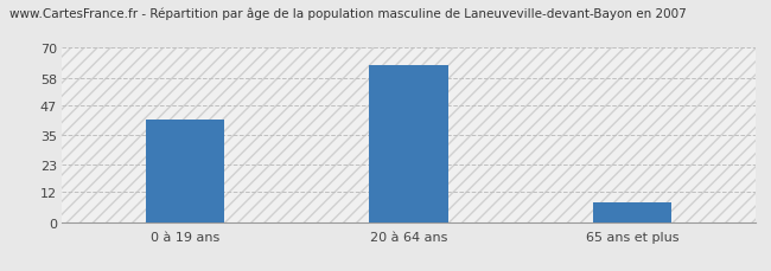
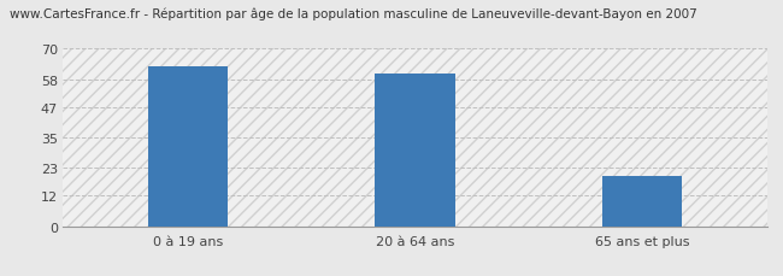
0 à 19 ans: 41 -> 63
20 à 64 ans: 63 -> 60
65 ans et plus: 8 -> 20
